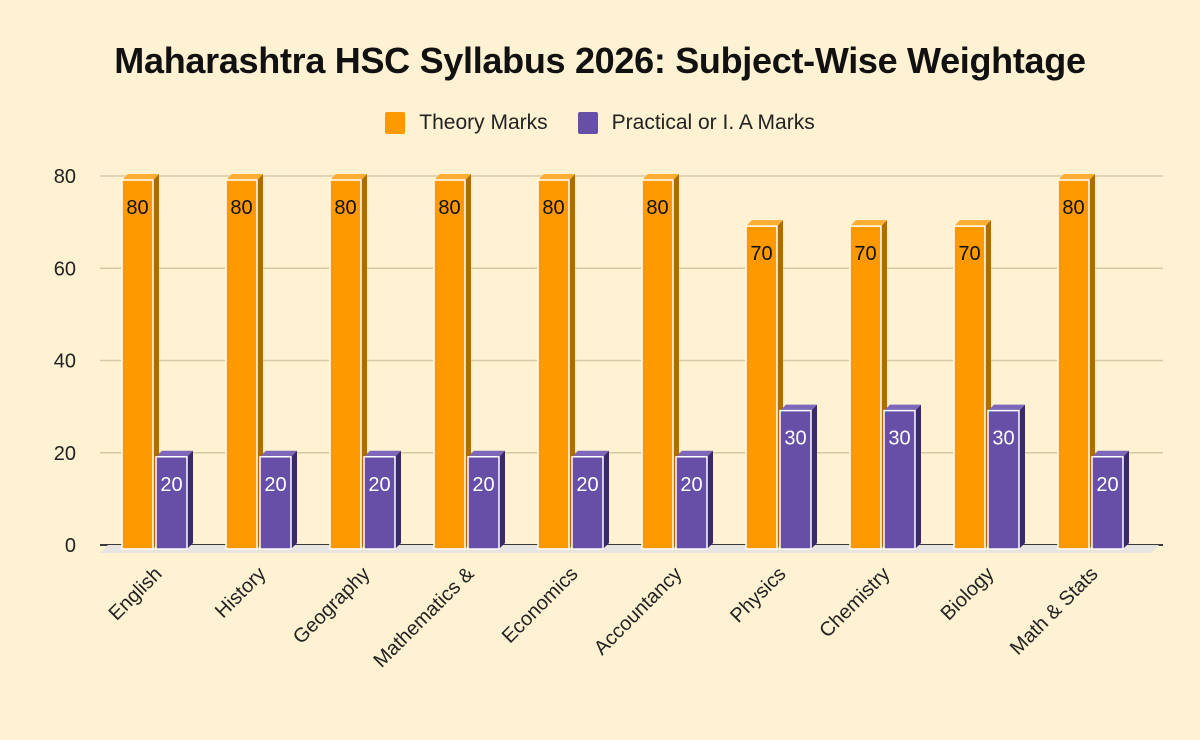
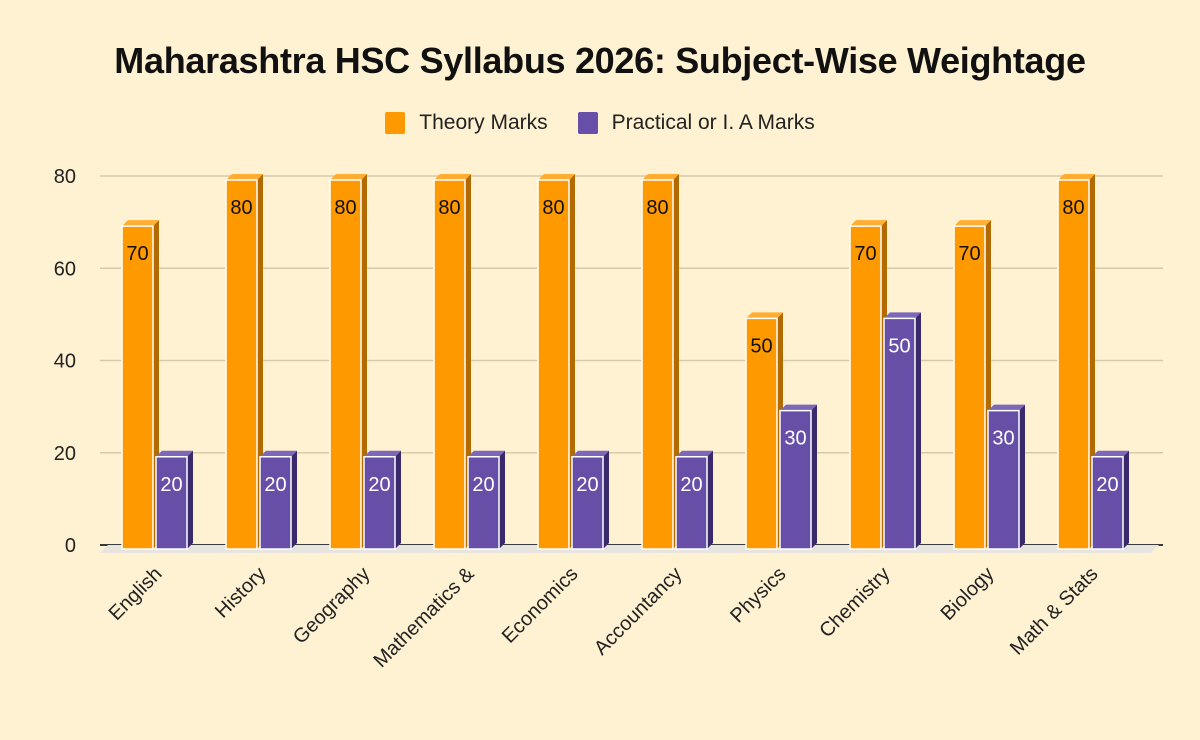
Theory Marks/English: 80 -> 70
Theory Marks/Physics: 70 -> 50
Practical or I. A Marks/Chemistry: 30 -> 50
